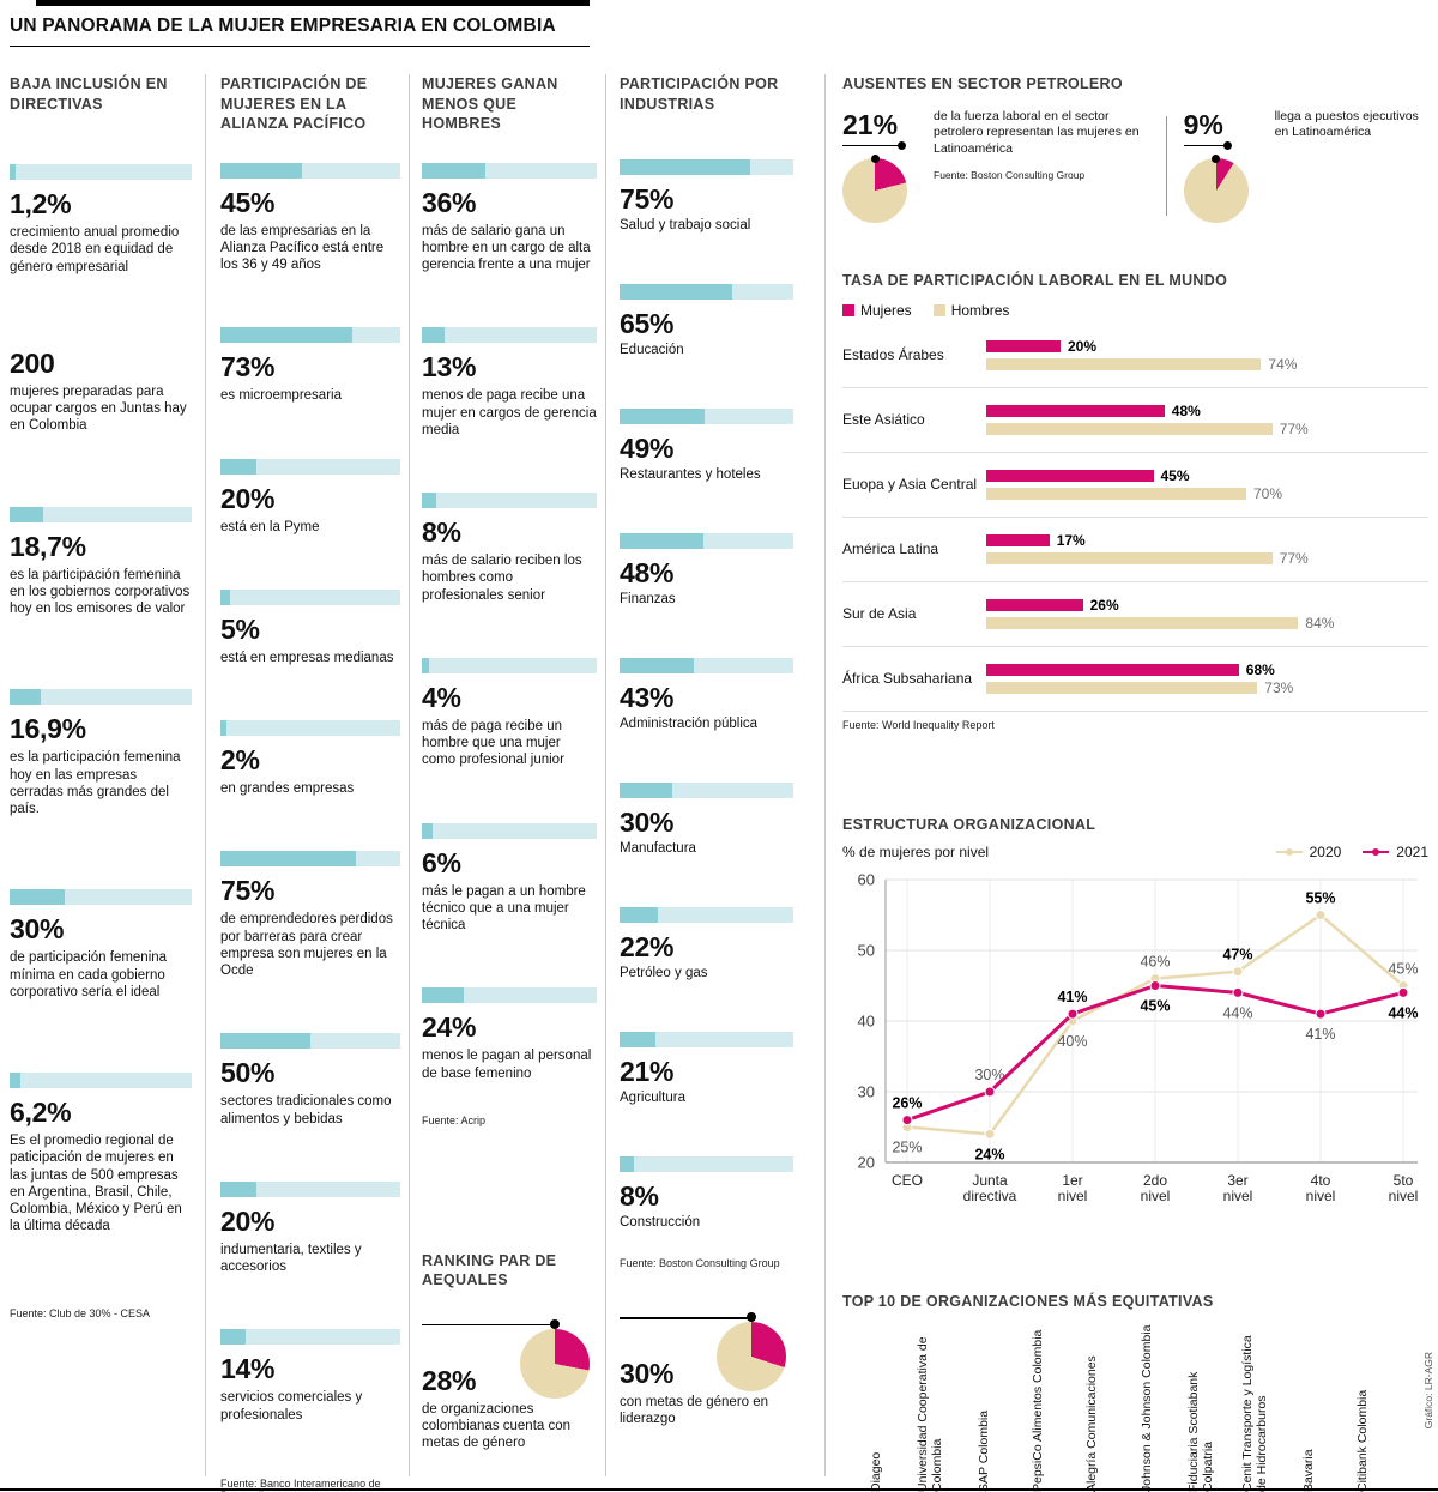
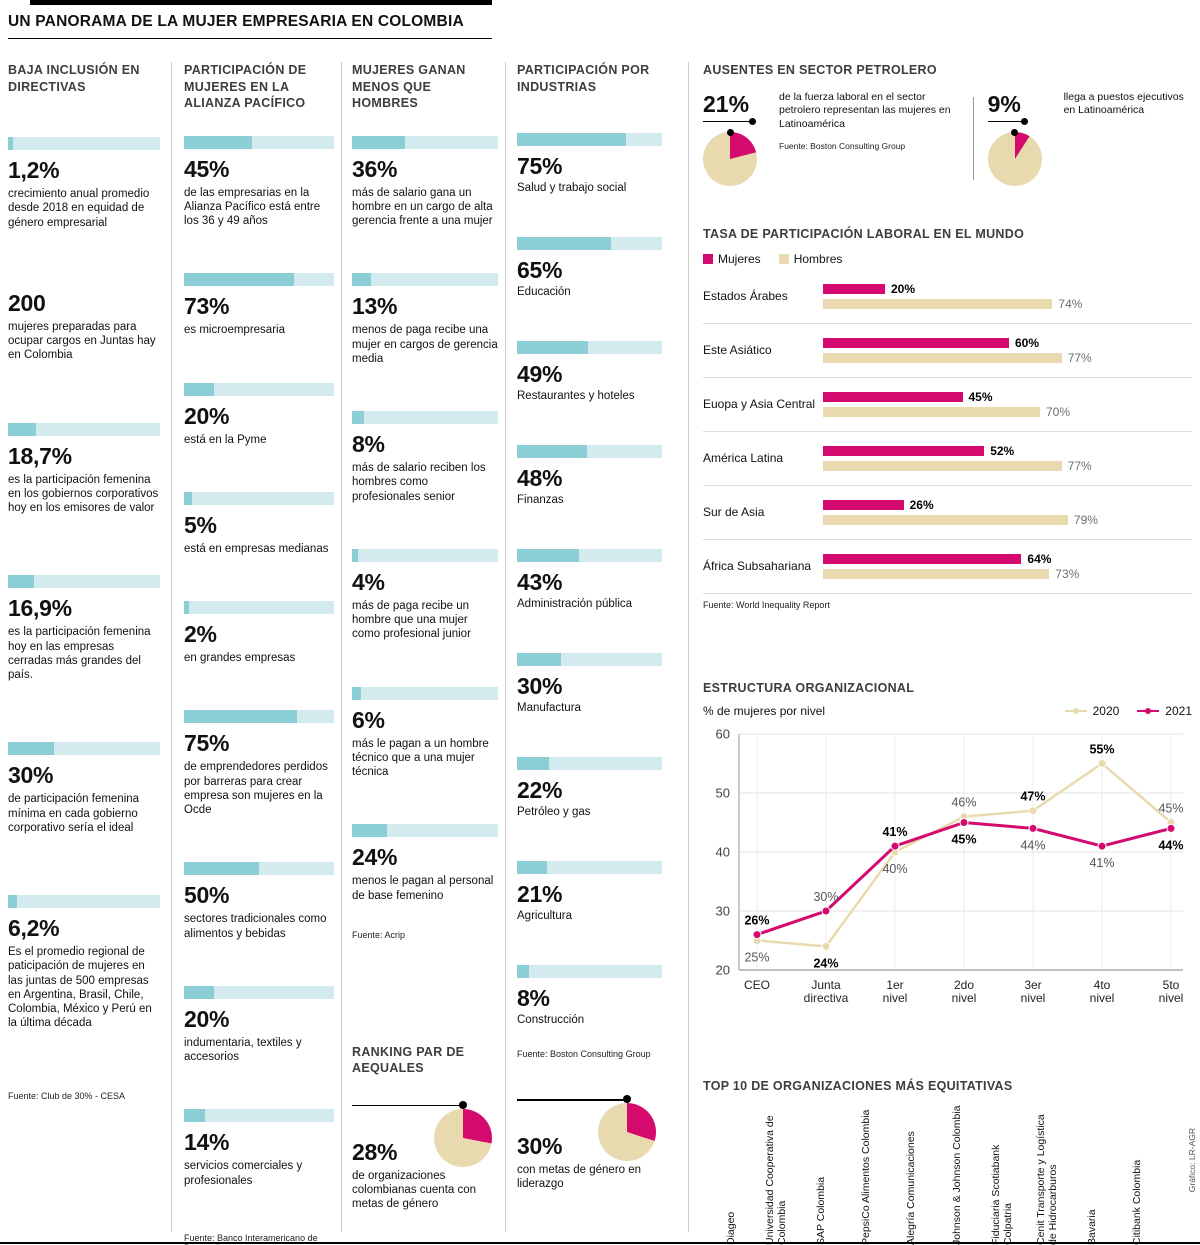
TASA DE PARTICIPACIÓN LABORAL EN EL MUNDO/Mujeres/Este Asiático: 48% -> 60%
TASA DE PARTICIPACIÓN LABORAL EN EL MUNDO/Mujeres/América Latina: 17% -> 52%
TASA DE PARTICIPACIÓN LABORAL EN EL MUNDO/Hombres/Sur de Asia: 84% -> 79%
TASA DE PARTICIPACIÓN LABORAL EN EL MUNDO/Mujeres/África Subsahariana: 68% -> 64%
